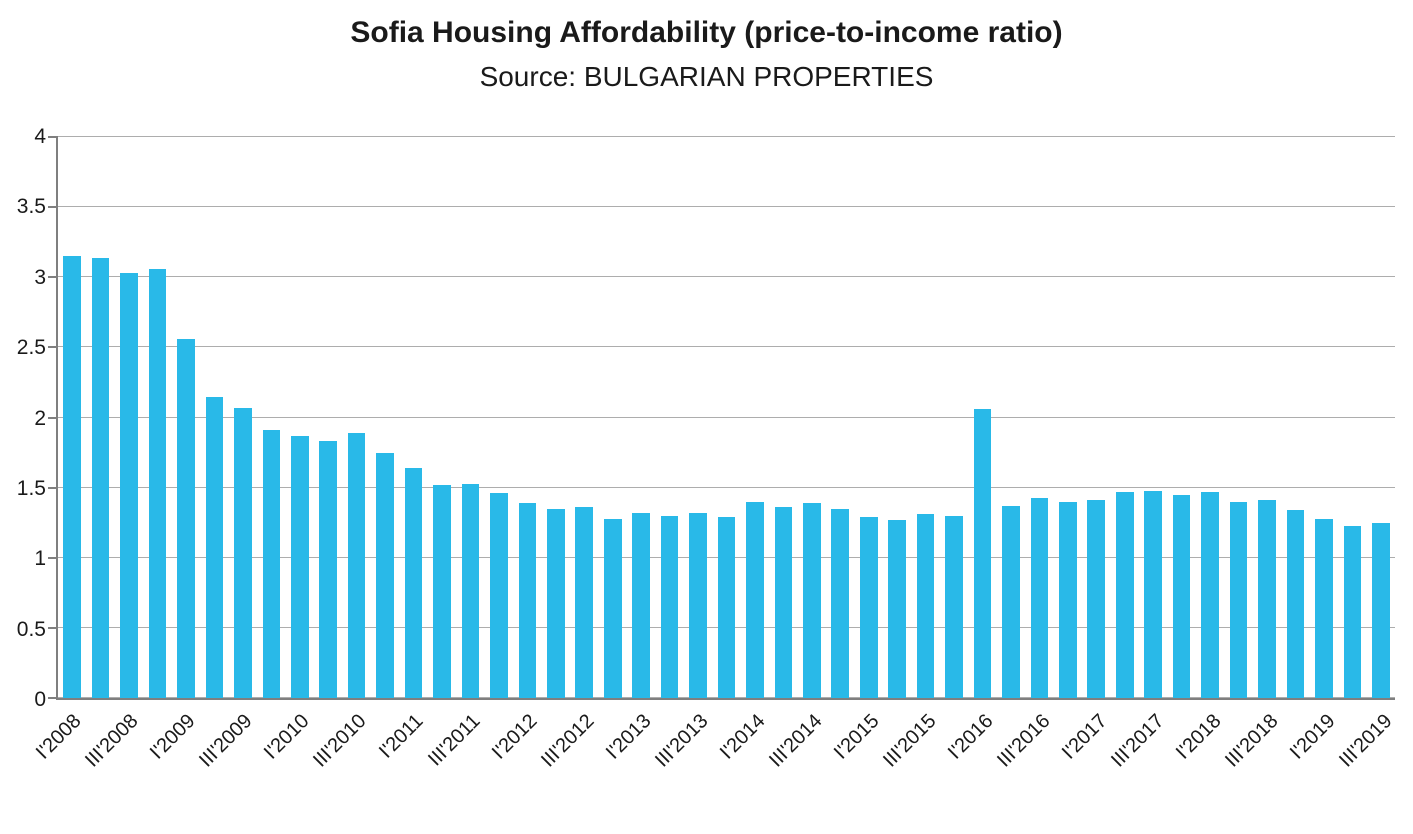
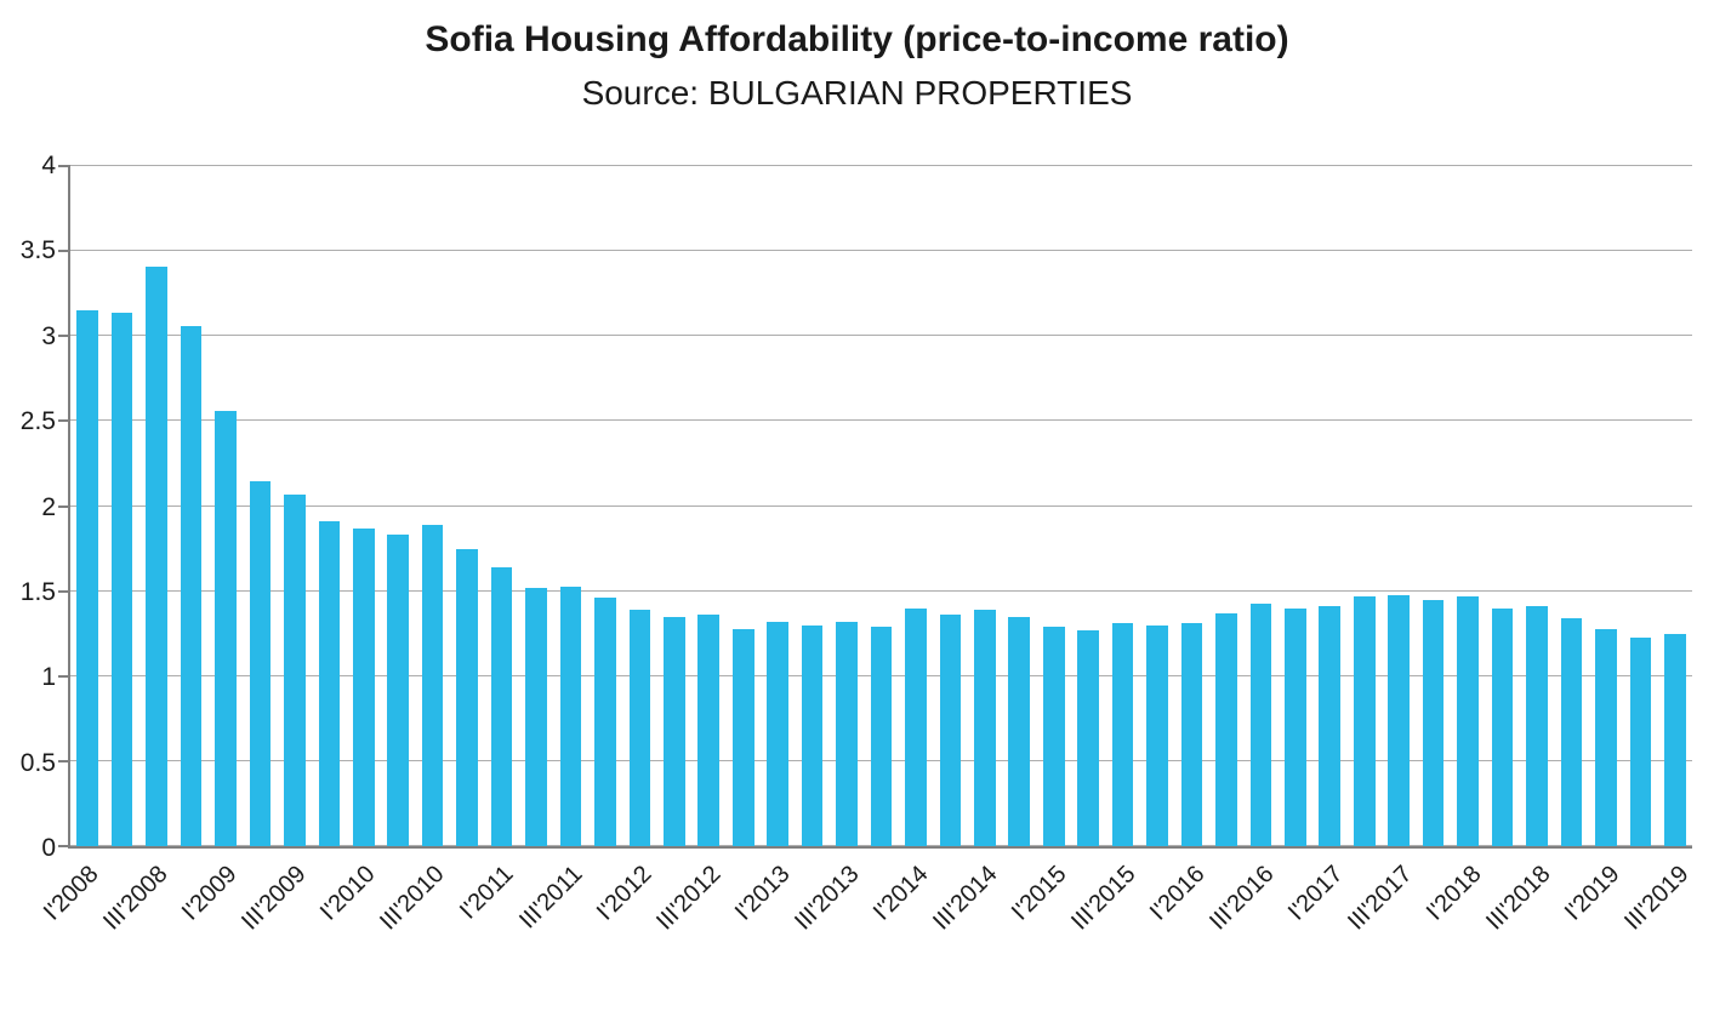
III'2008: 3.03 -> 3.41
I'2016: 2.06 -> 1.31
